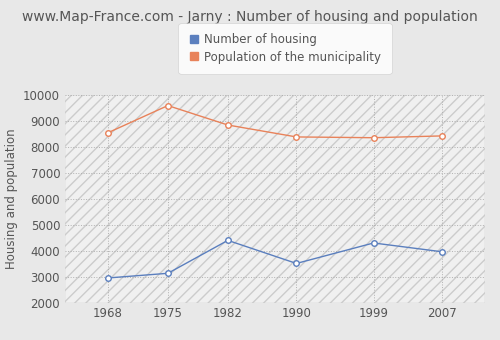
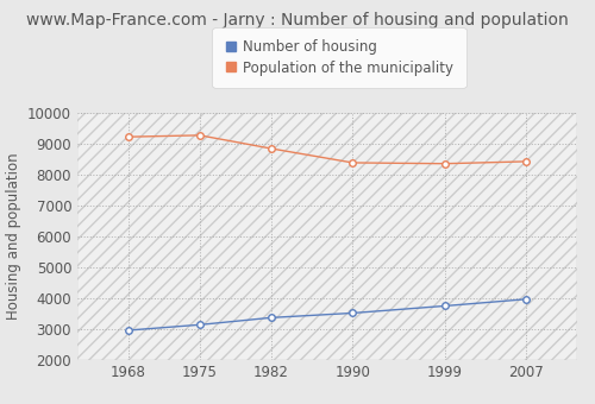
Population of the municipality/1968: 8550 -> 9230
Population of the municipality/1975: 9600 -> 9280
Number of housing/1982: 4400 -> 3360
Number of housing/1999: 4300 -> 3740
